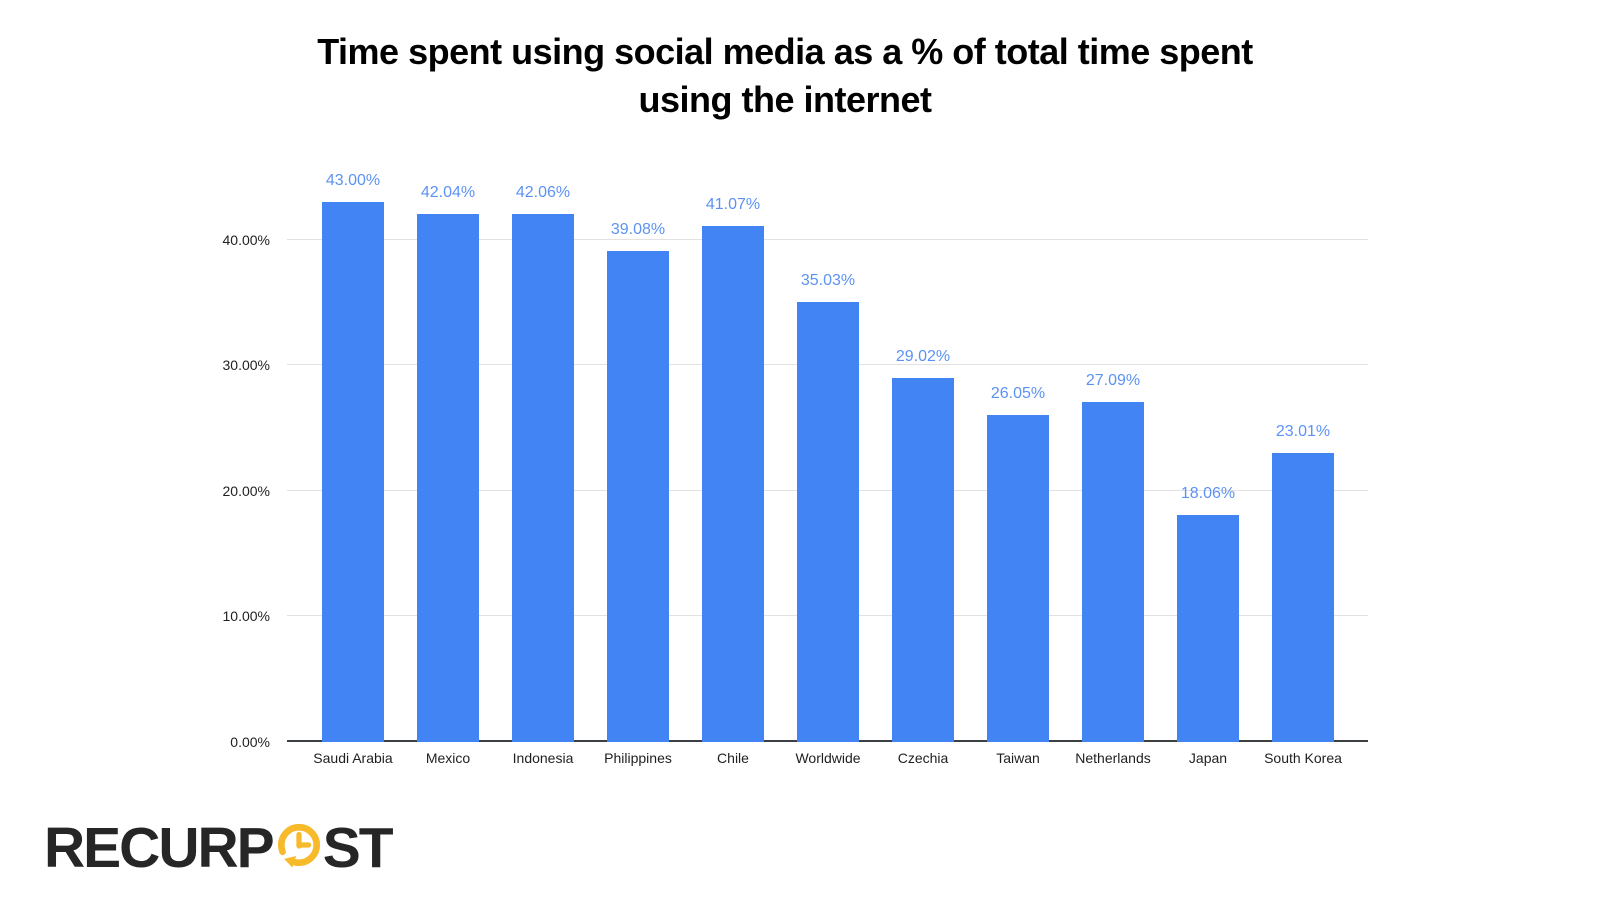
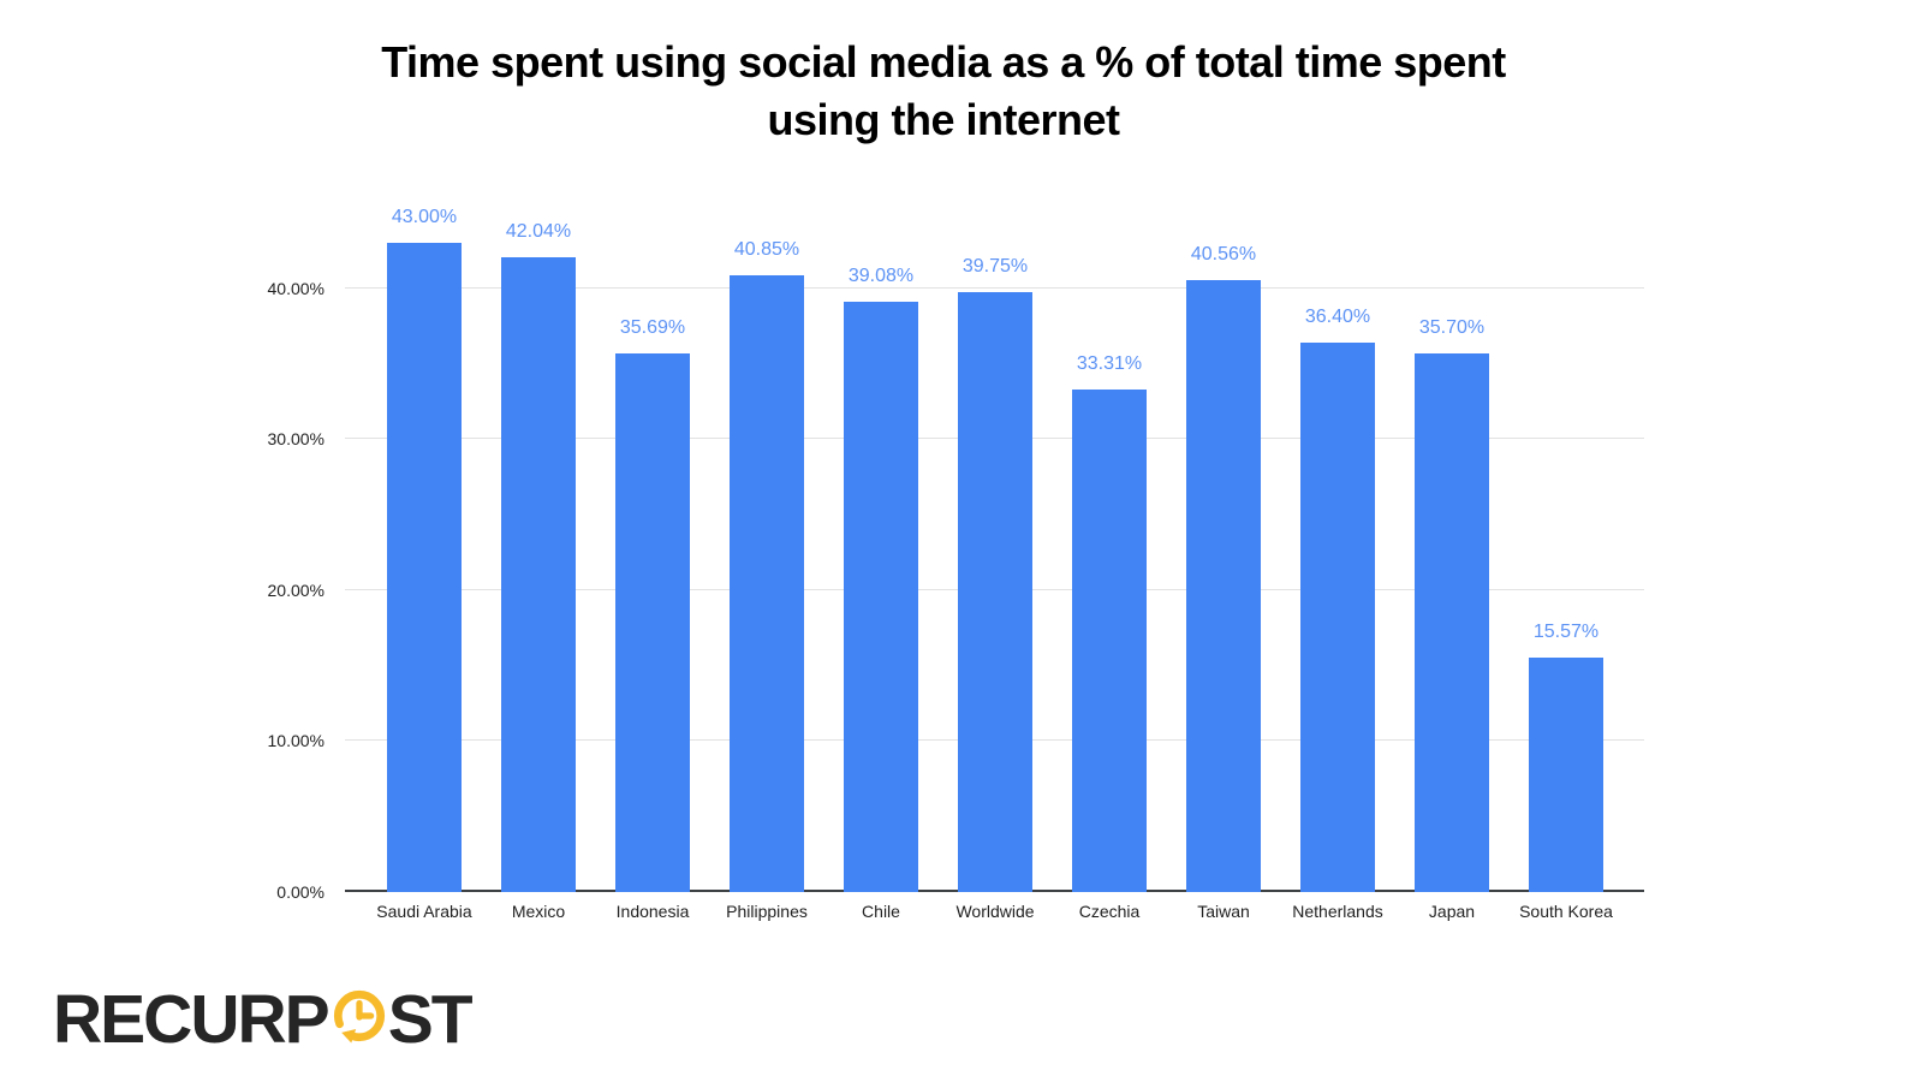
Indonesia: 42.06% -> 35.69%
Philippines: 39.08% -> 40.85%
Chile: 41.07% -> 39.08%
Worldwide: 35.03% -> 39.75%
Czechia: 29.02% -> 33.31%
Taiwan: 26.05% -> 40.56%
Netherlands: 27.09% -> 36.40%
Japan: 18.06% -> 35.70%
South Korea: 23.01% -> 15.57%
